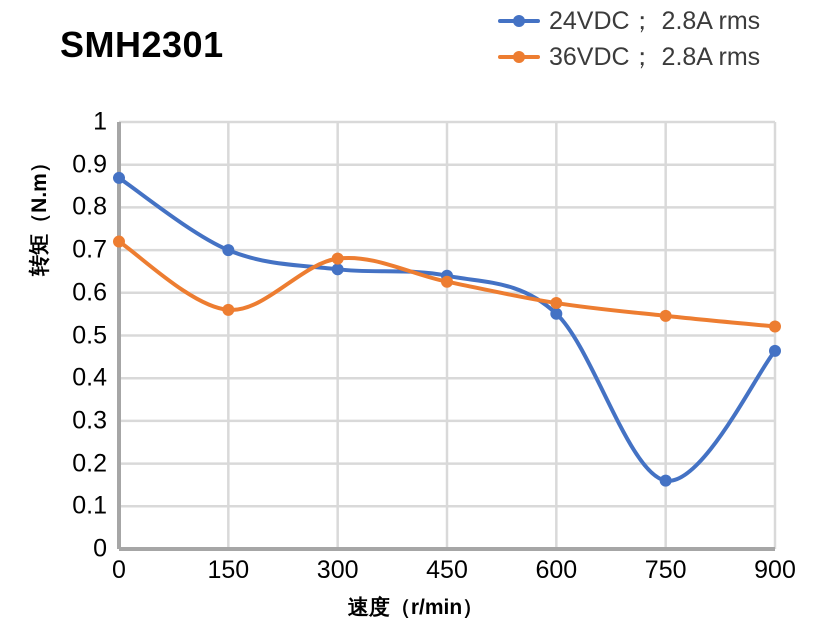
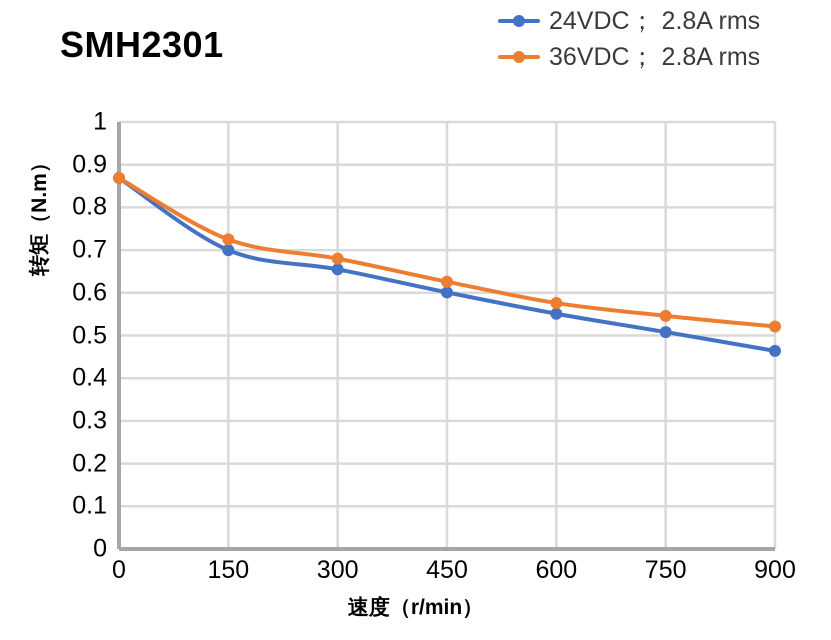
36VDC； 2.8A rms/0: 0.72 -> 0.87
36VDC； 2.8A rms/150: 0.56 -> 0.72
24VDC； 2.8A rms/450: 0.64 -> 0.60
24VDC； 2.8A rms/750: 0.16 -> 0.51
